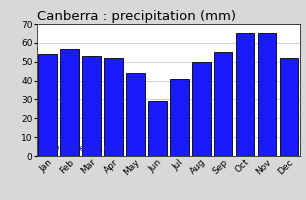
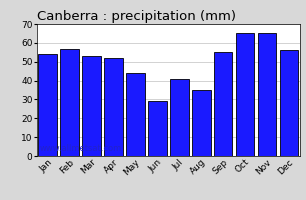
Aug: 50 -> 35
Dec: 52 -> 56
